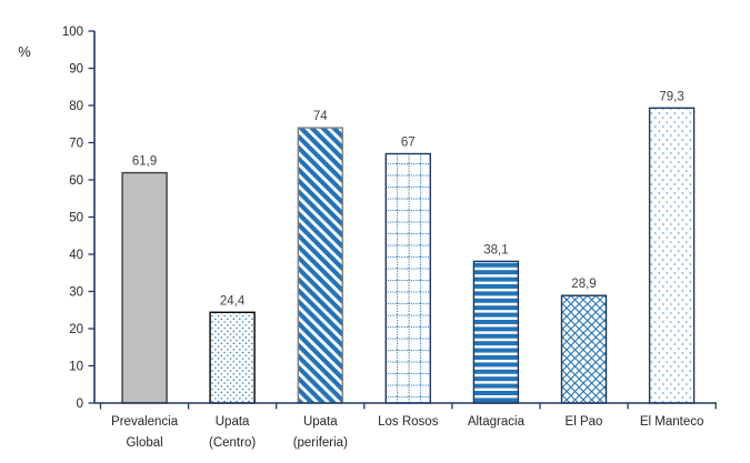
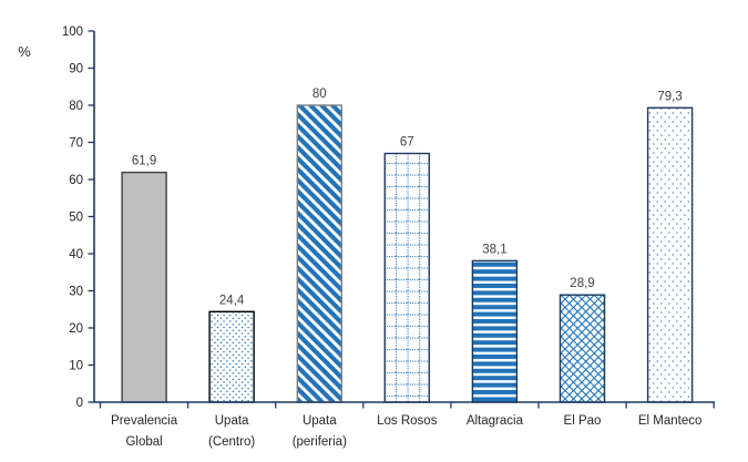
Upata (periferia): 74 -> 80
